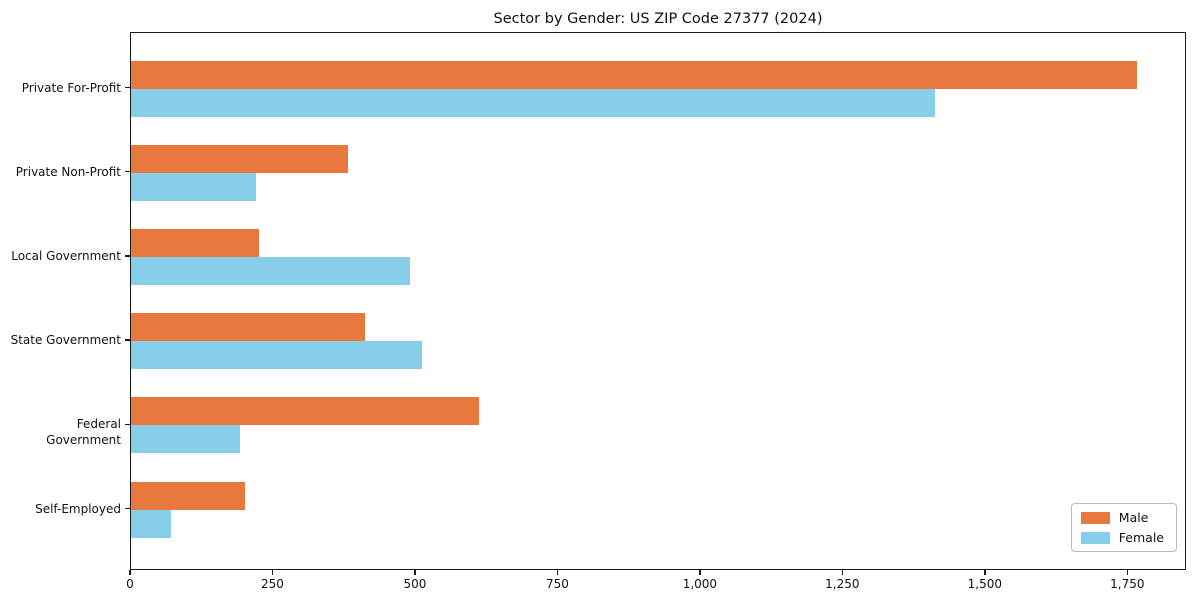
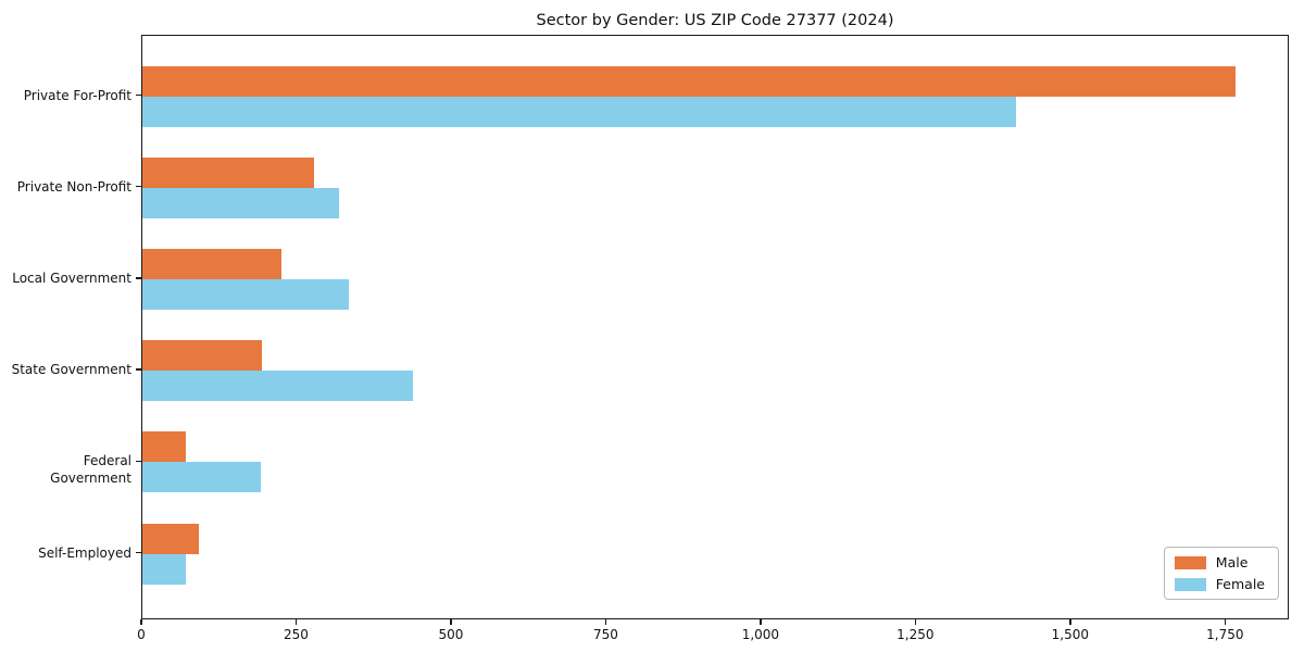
Male/Private Non-Profit: 380 -> 280
Female/Private Non-Profit: 220 -> 320
Female/Local Government: 490 -> 330
Male/State Government: 410 -> 190
Female/State Government: 510 -> 440
Male/Federal Government: 610 -> 70
Male/Self-Employed: 200 -> 90
